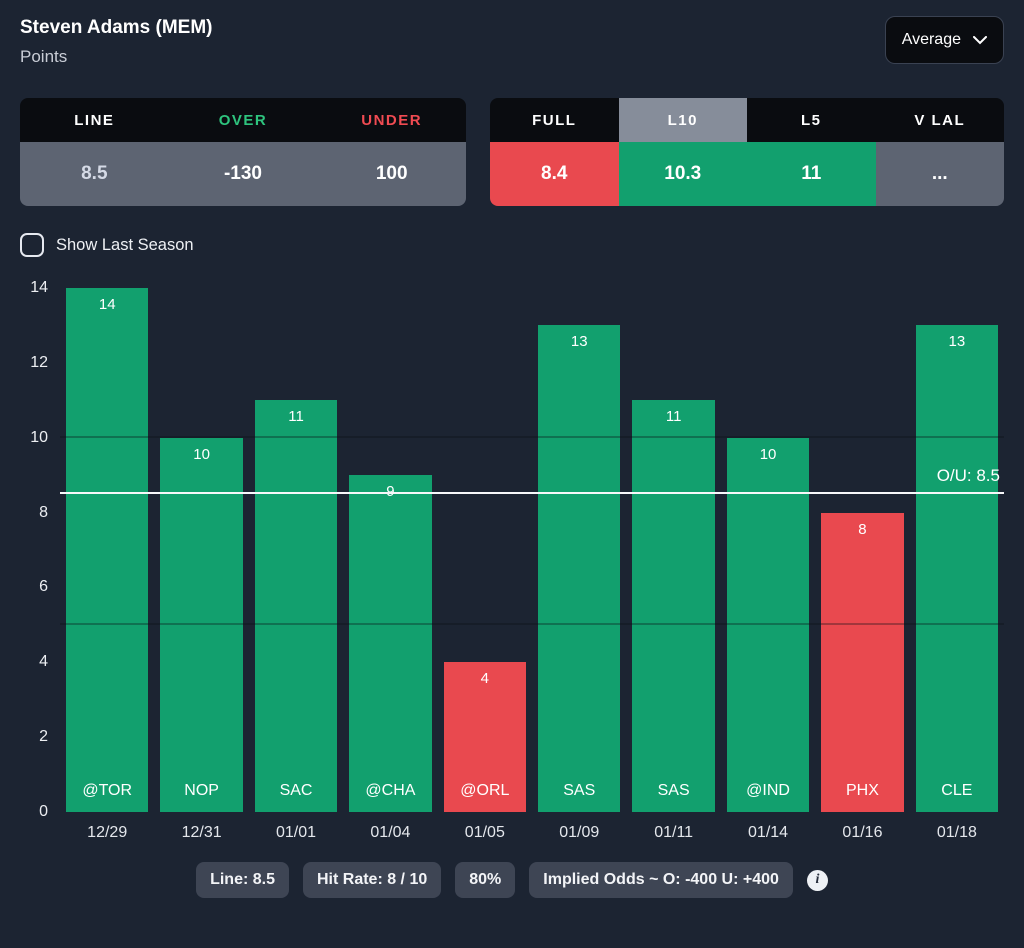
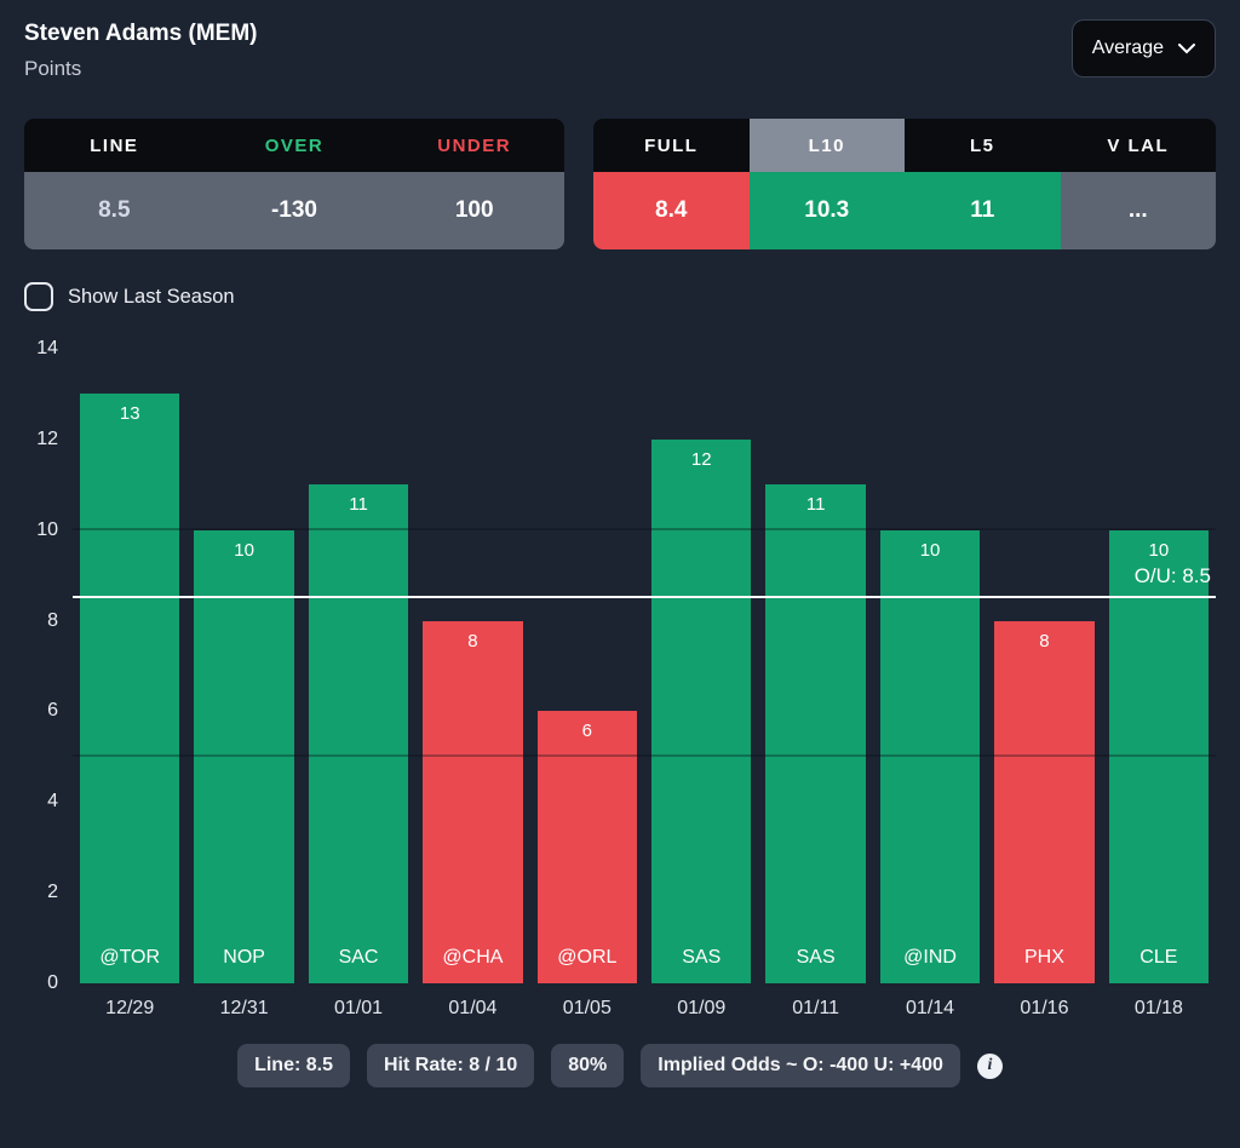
12/29: 14 -> 13
01/04: 9 -> 8
01/05: 4 -> 6
01/09: 13 -> 12
01/18: 13 -> 10
